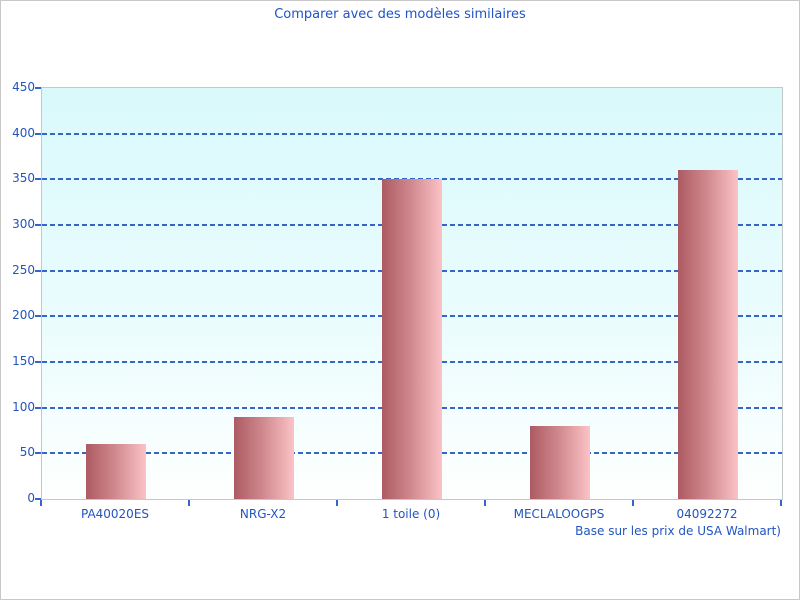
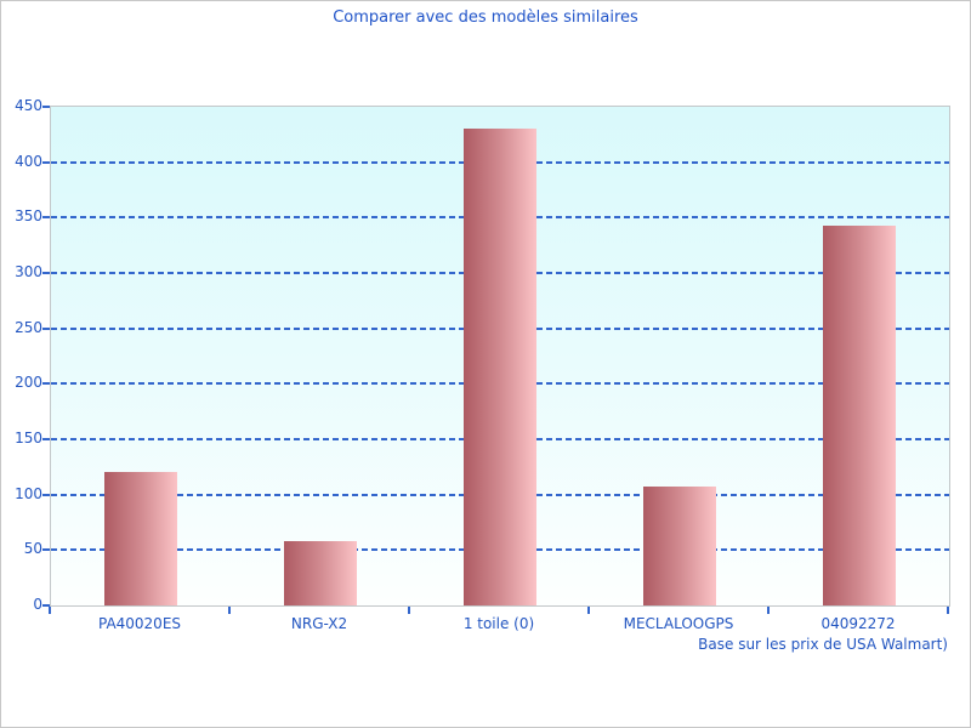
PA40020ES: 60 -> 120
NRG-X2: 90 -> 60
1 toile (0): 350 -> 430
MECLALOOGPS: 80 -> 110
04092272: 360 -> 340
